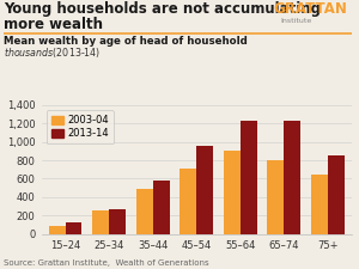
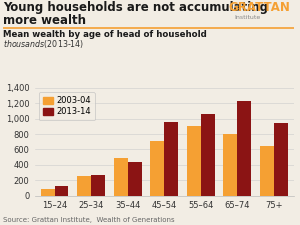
2013-14/35–44: 580 -> 440
2013-14/55–64: 1,230 -> 1,060
2013-14/75+: 850 -> 940
